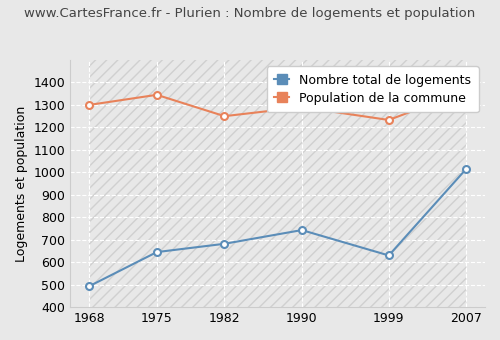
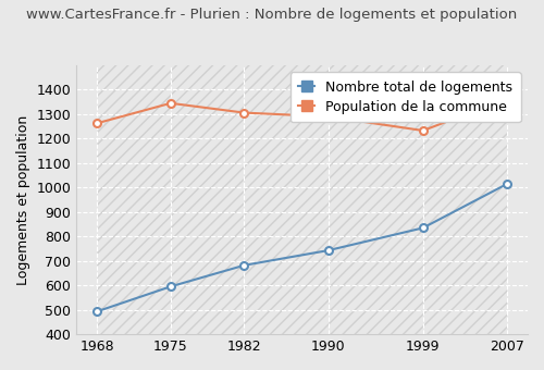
Population de la commune/1968: 1300 -> 1263
Nombre total de logements/1975: 645 -> 595
Population de la commune/1982: 1250 -> 1306
Nombre total de logements/1999: 630 -> 835
